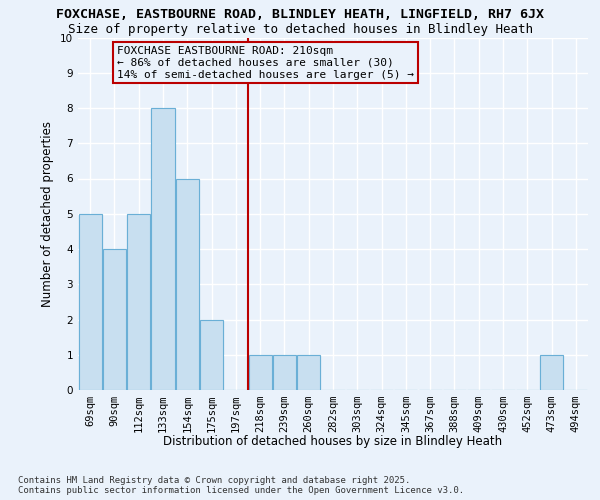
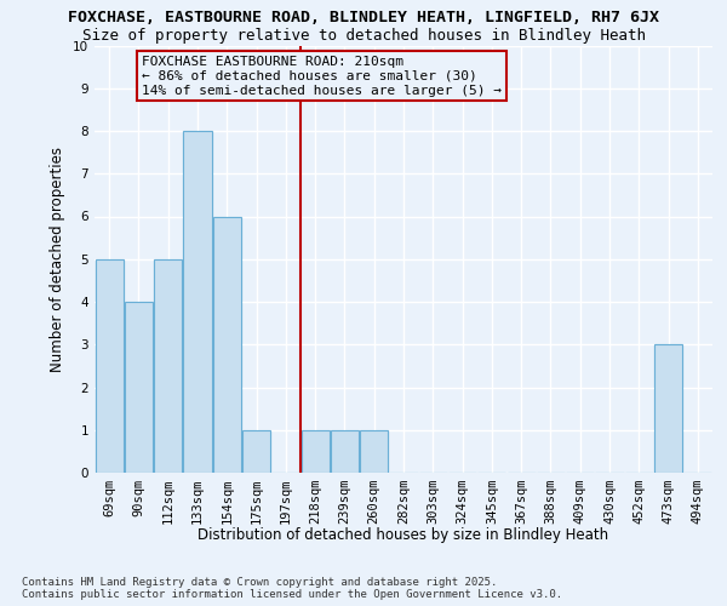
175sqm: 2 -> 1
473sqm: 1 -> 3
